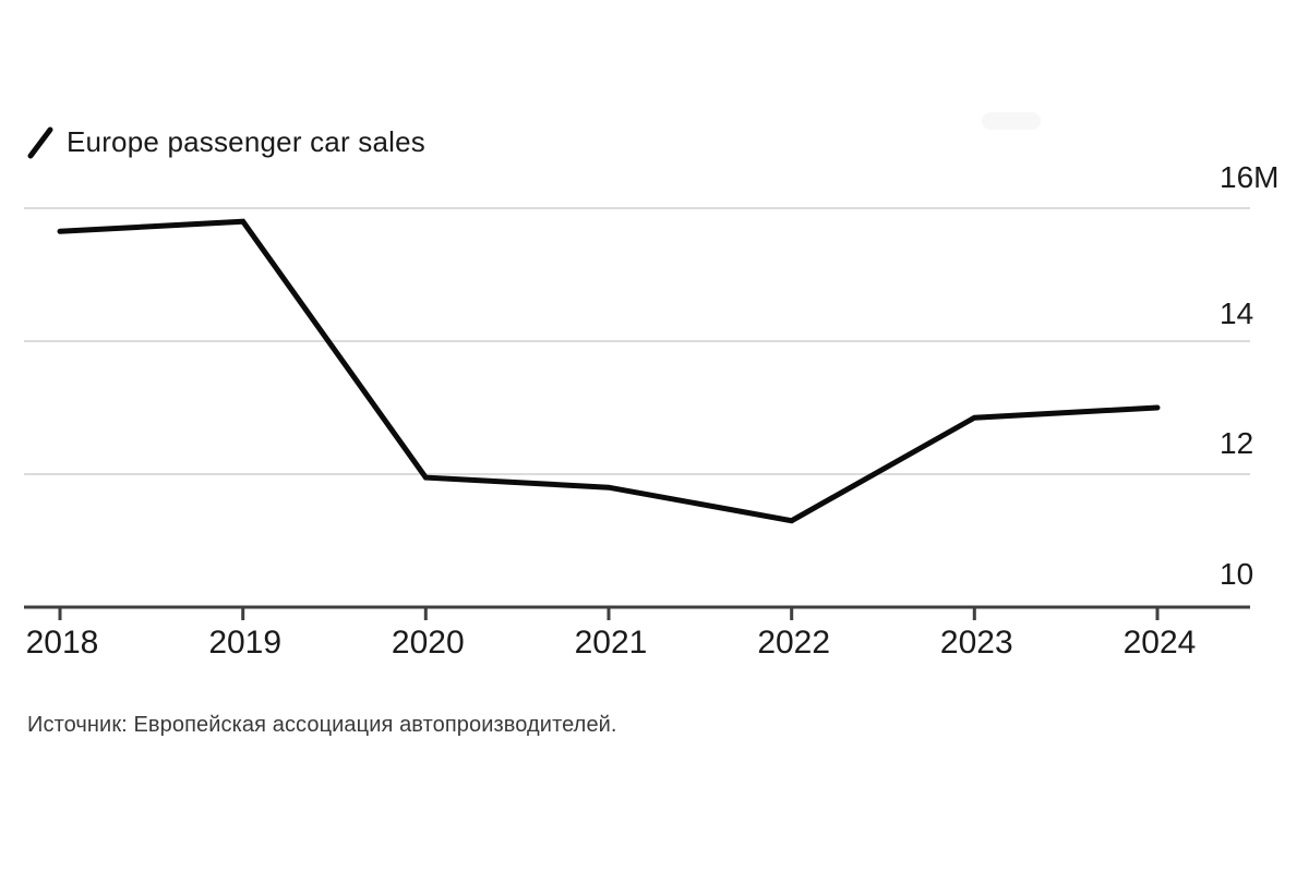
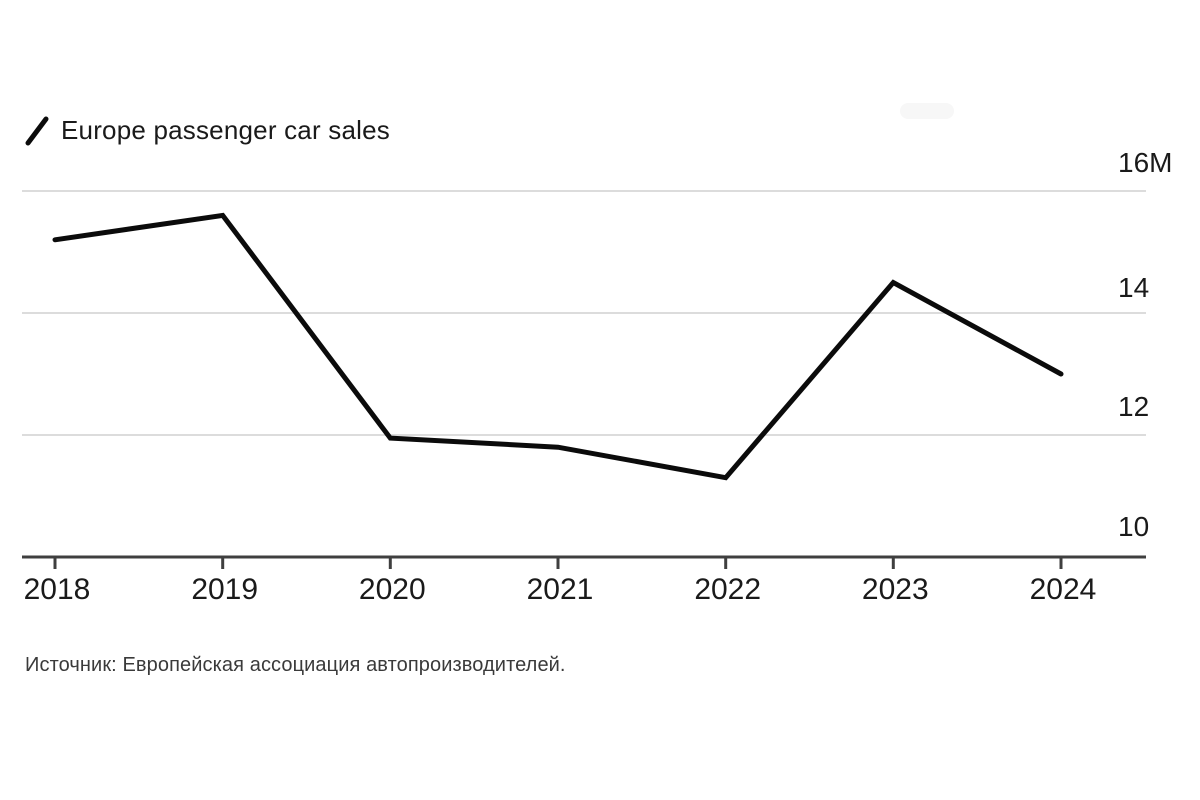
2018: 15.7M -> 15.2M
2019: 15.8M -> 15.6M
2023: 12.8M -> 14.5M
